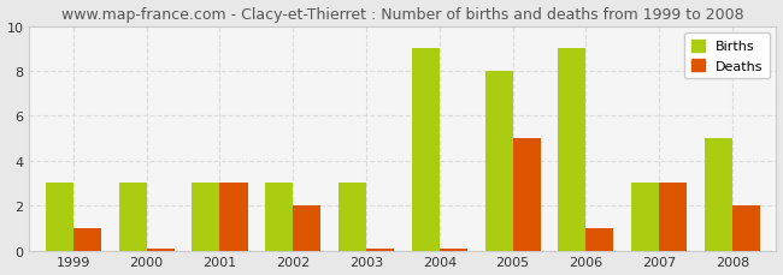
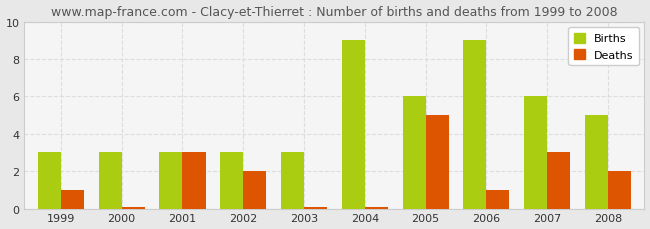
Births/2005: 8 -> 6
Births/2007: 3 -> 6
